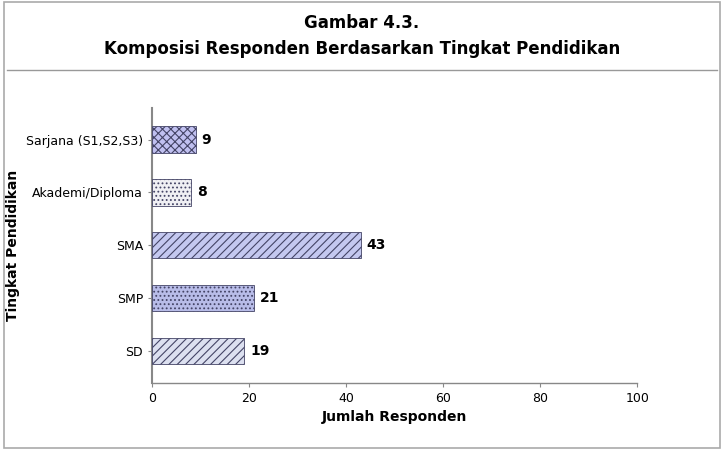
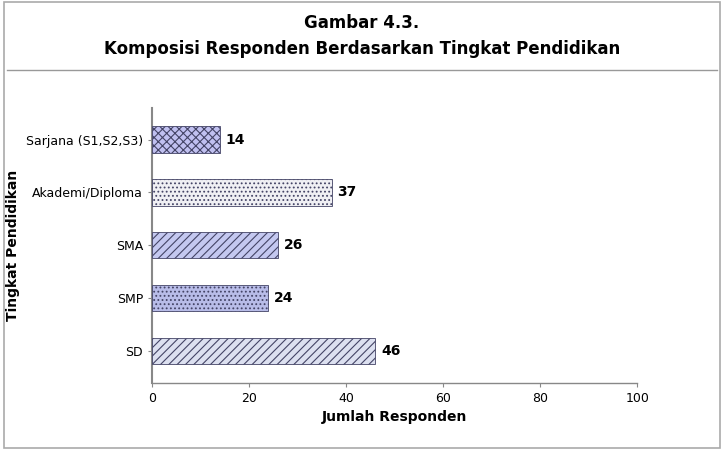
Sarjana (S1,S2,S3): 9 -> 14
Akademi/Diploma: 8 -> 37
SMA: 43 -> 26
SMP: 21 -> 24
SD: 19 -> 46
